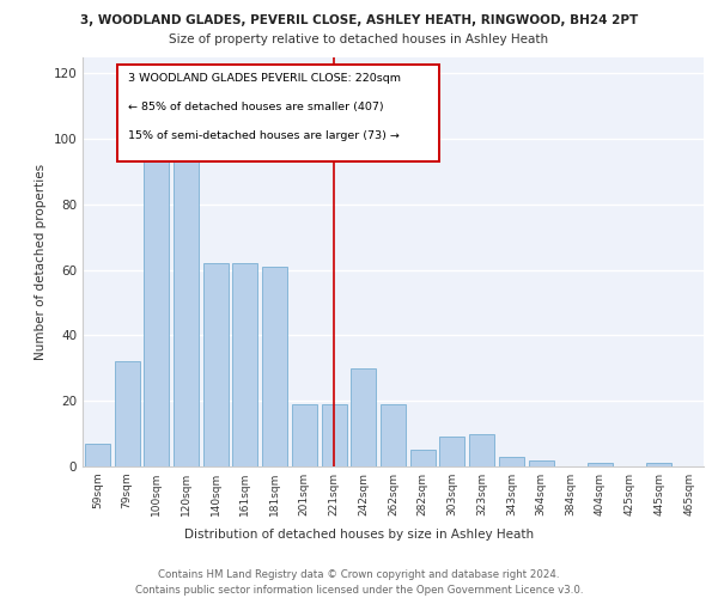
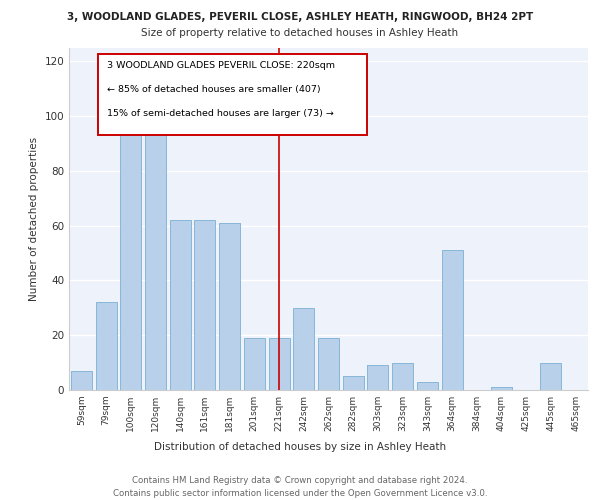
364sqm: 2 -> 51
445sqm: 1 -> 10
